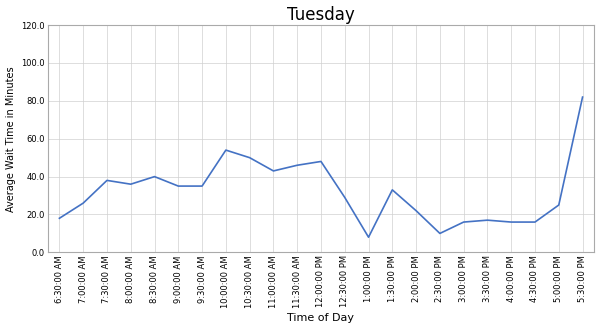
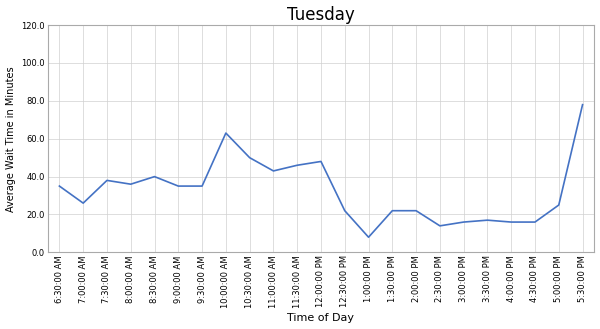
6:30:00 AM: 18 -> 35
10:00:00 AM: 54 -> 63
12:30:00 PM: 29 -> 22
1:30:00 PM: 33 -> 22
2:30:00 PM: 10 -> 14
5:30:00 PM: 82 -> 78
